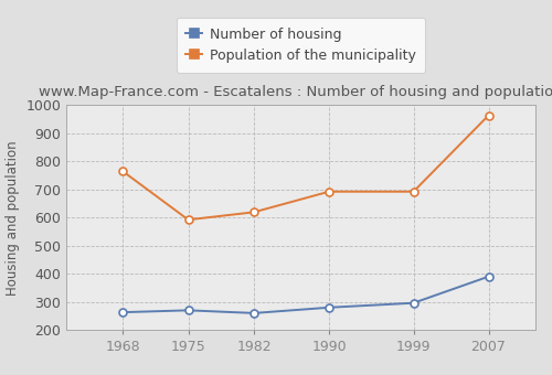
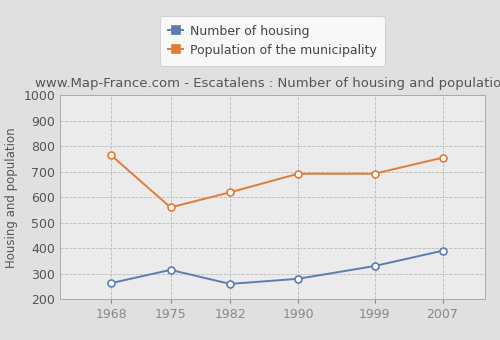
Number of housing/1975: 270 -> 315
Population of the municipality/1975: 592 -> 560
Number of housing/1999: 296 -> 330
Population of the municipality/2007: 963 -> 755
